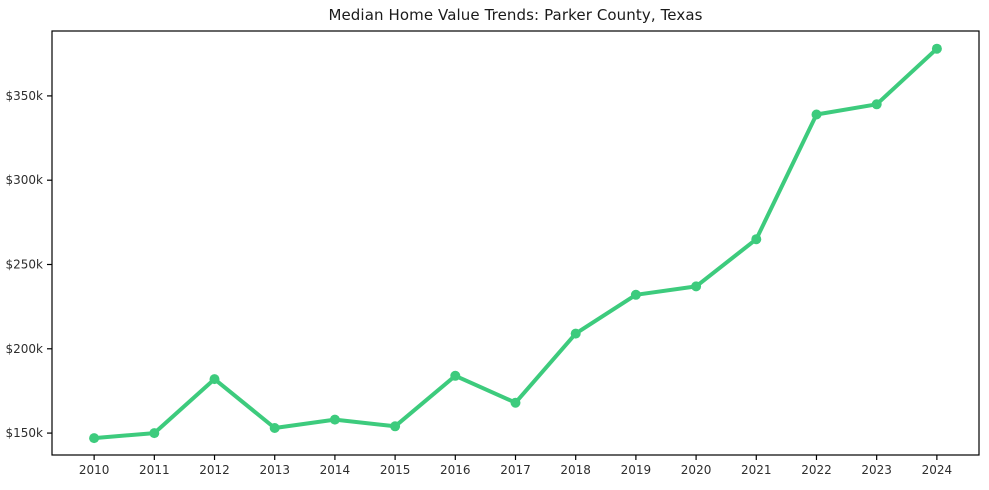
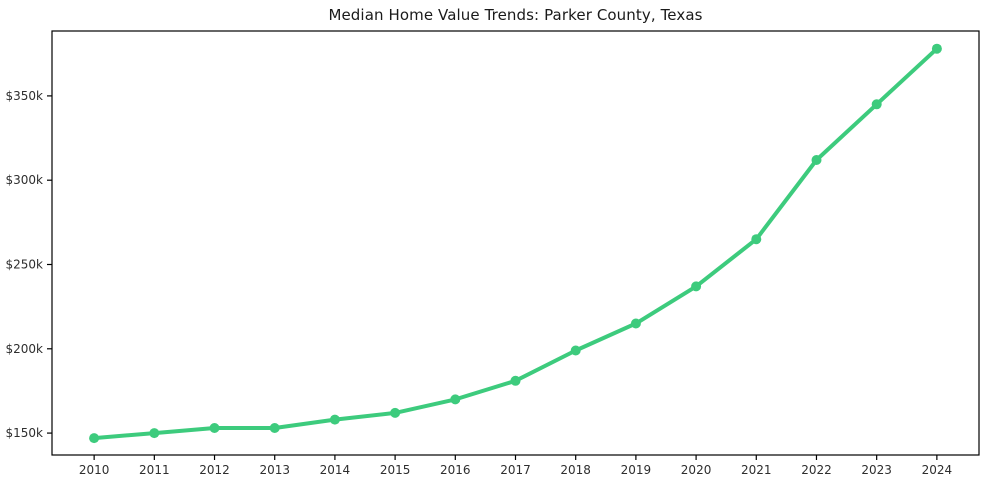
2012: $182k -> $153k
2015: $154k -> $162k
2016: $184k -> $170k
2017: $168k -> $181k
2018: $209k -> $199k
2019: $232k -> $215k
2022: $339k -> $312k
